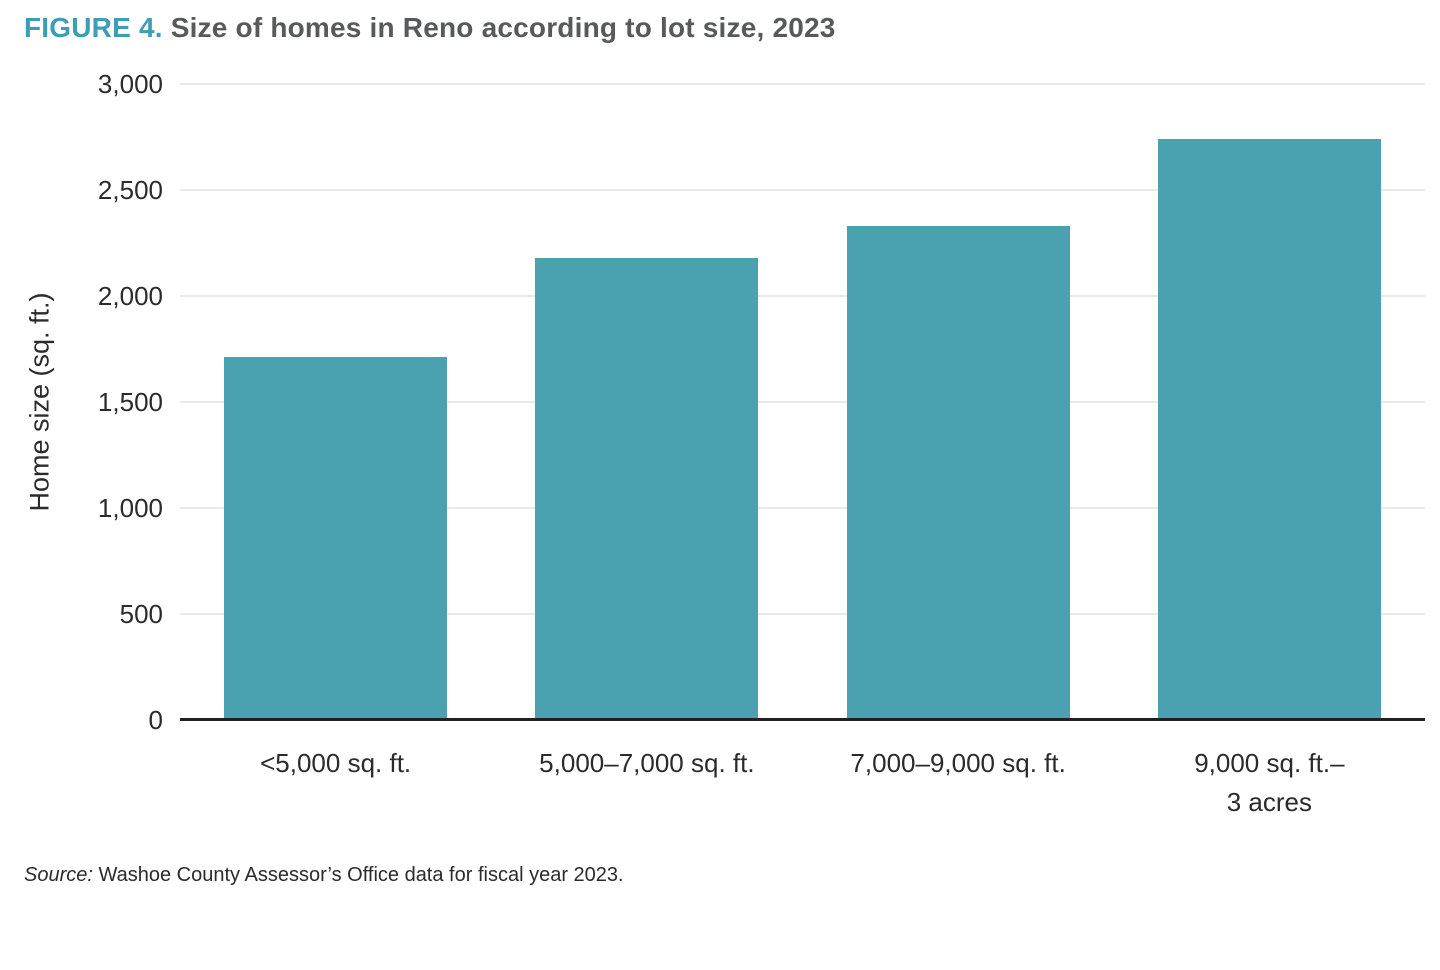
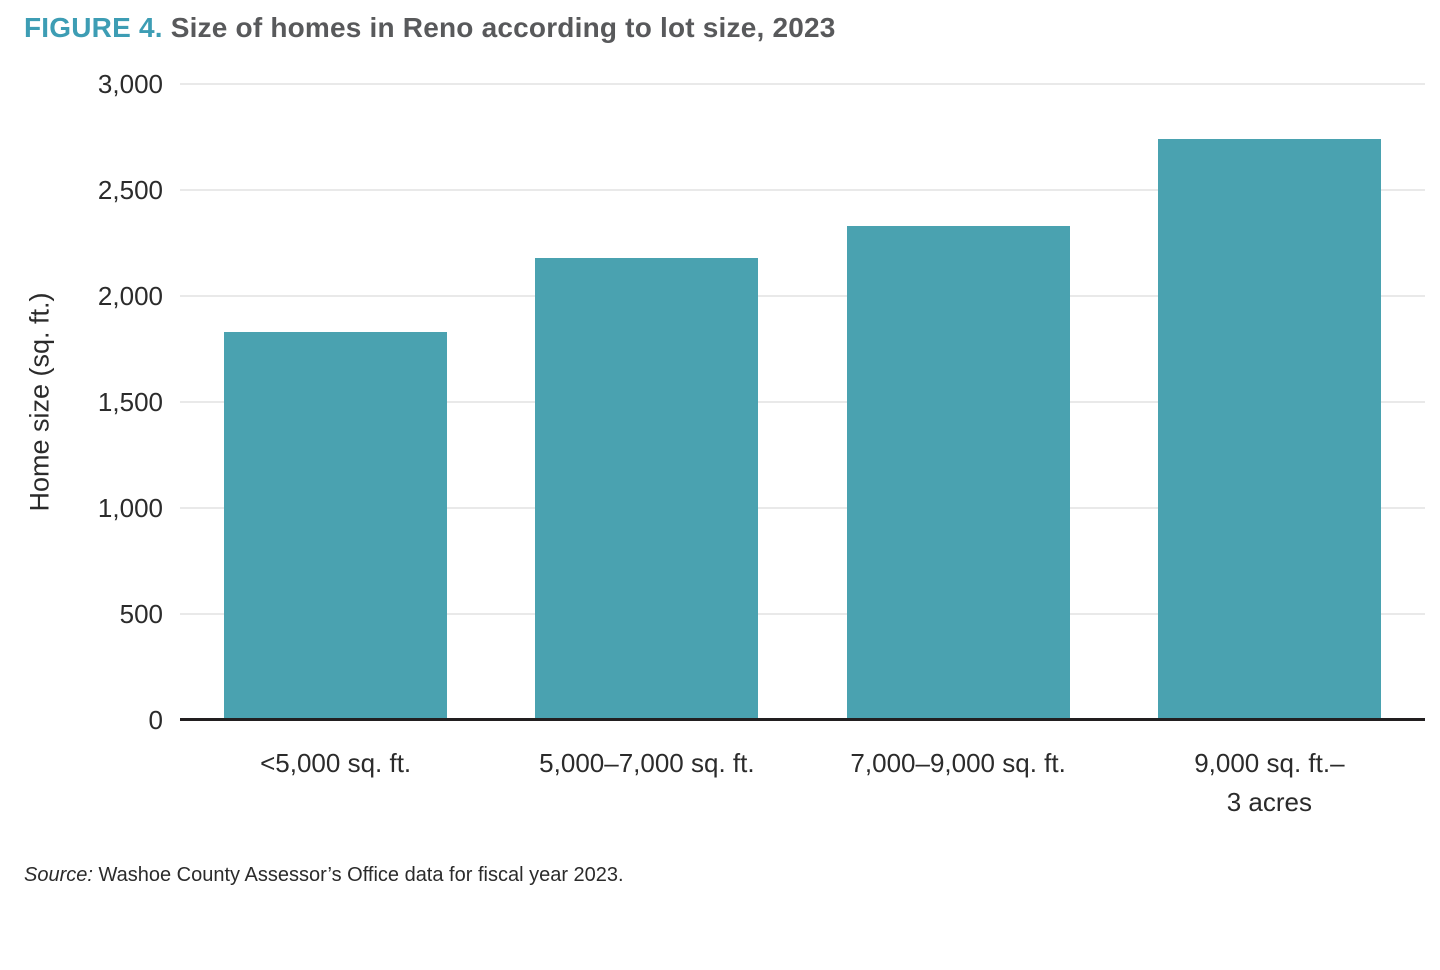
<5,000 sq. ft.: 1710 -> 1830
